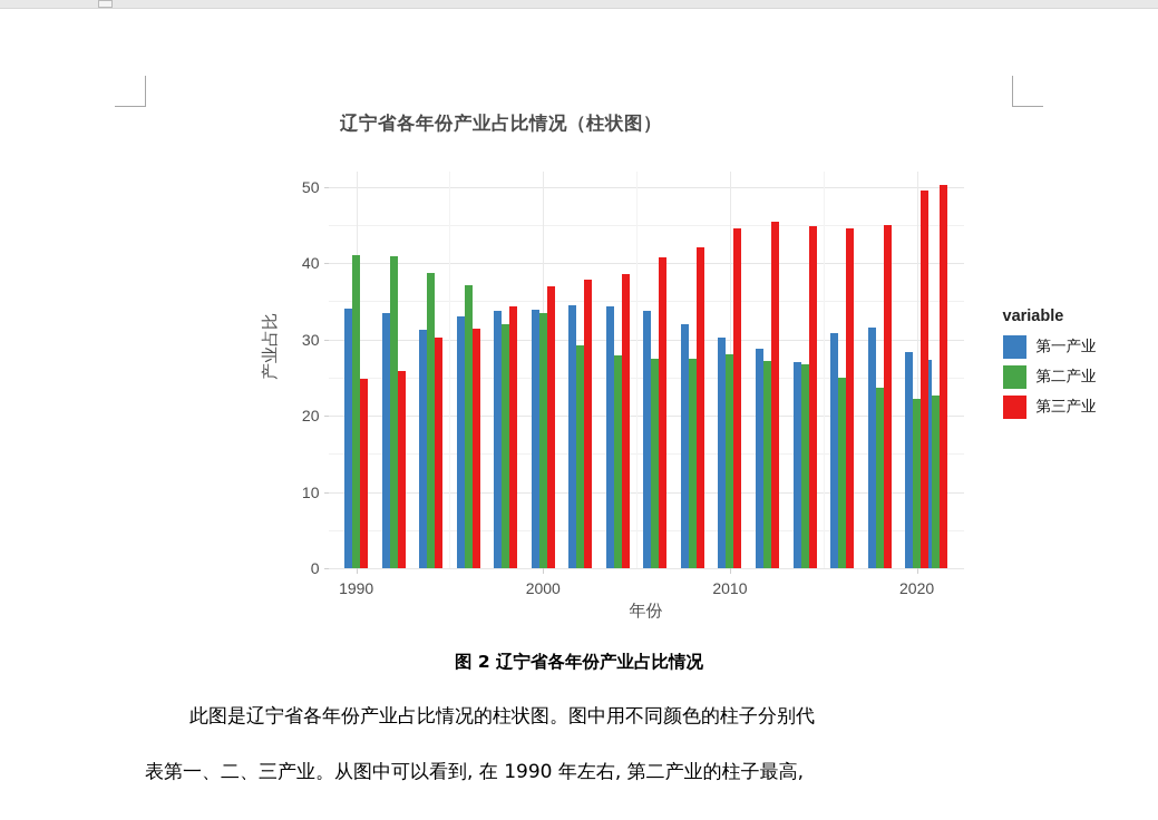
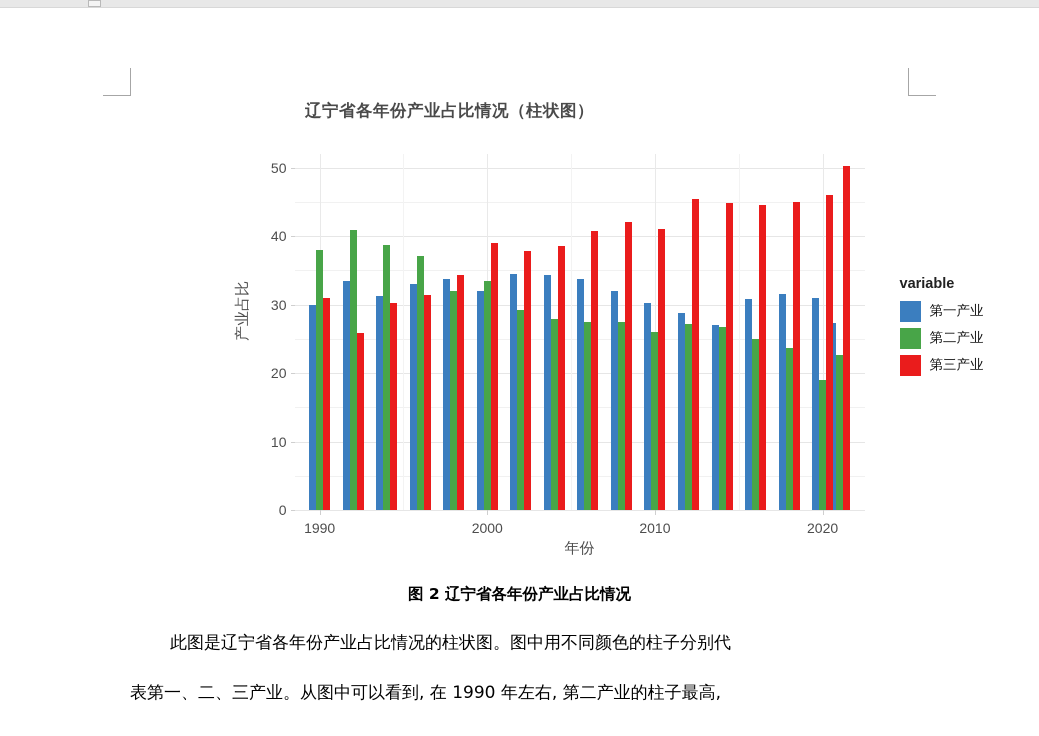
第一产业/1990: 34 -> 30
第二产业/1990: 41 -> 38
第三产业/1990: 25 -> 31
第一产业/2000: 34 -> 32
第三产业/2000: 37 -> 39
第二产业/2010: 28 -> 26
第三产业/2010: 45 -> 41
第一产业/2020: 28 -> 31
第二产业/2020: 22 -> 19
第三产业/2020: 50 -> 46
